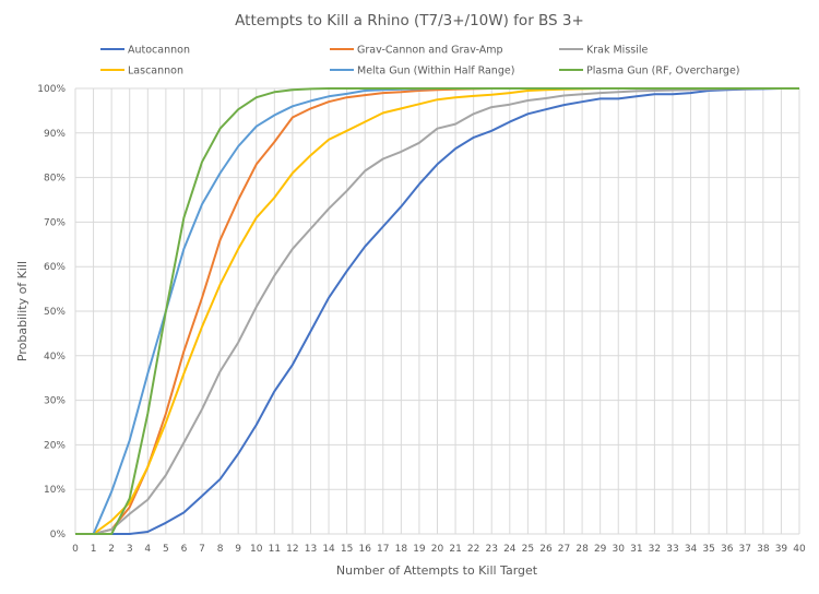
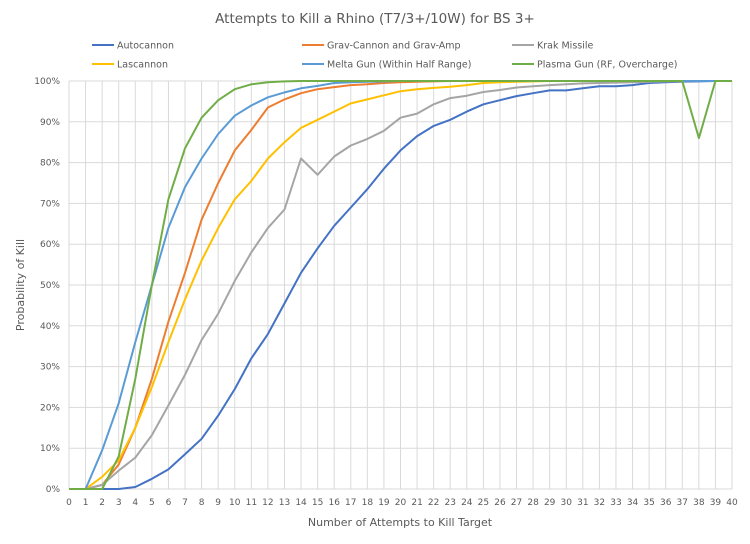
Krak Missile/14: 73% -> 81%
Plasma Gun (RF, Overcharge)/38: 100% -> 86%
